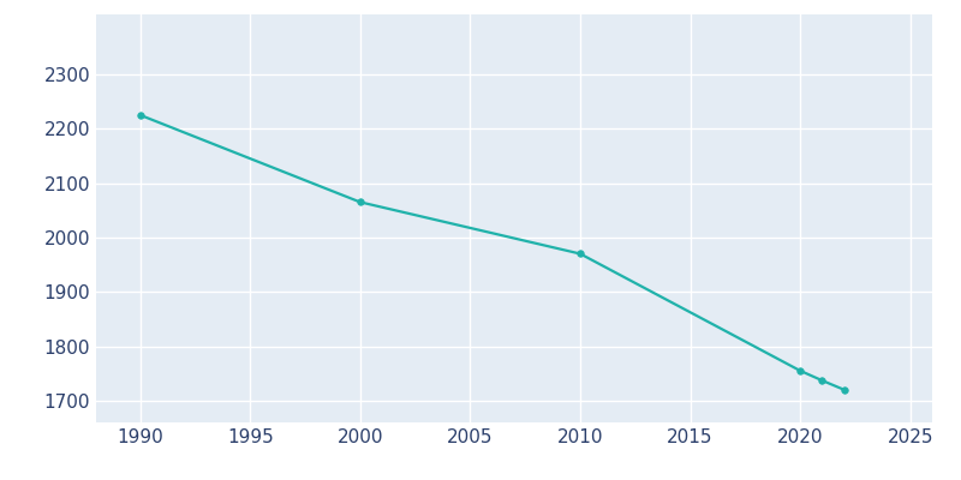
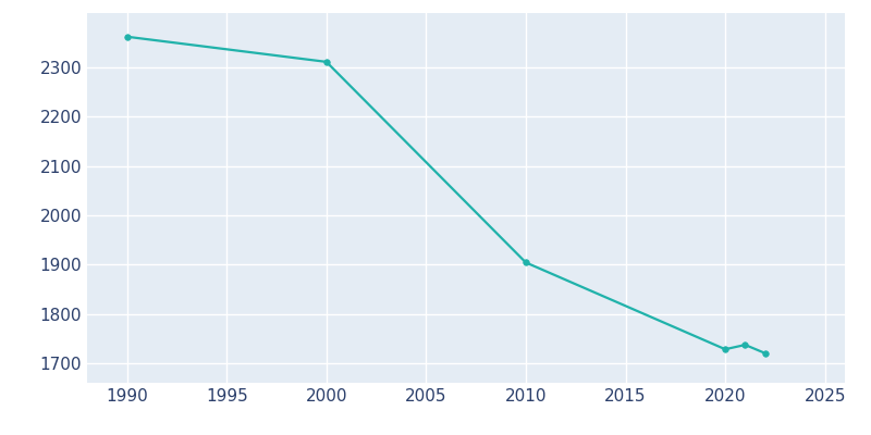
1990: 2225 -> 2362
2000: 2065 -> 2311
2010: 1970 -> 1904
2020: 1755 -> 1728
